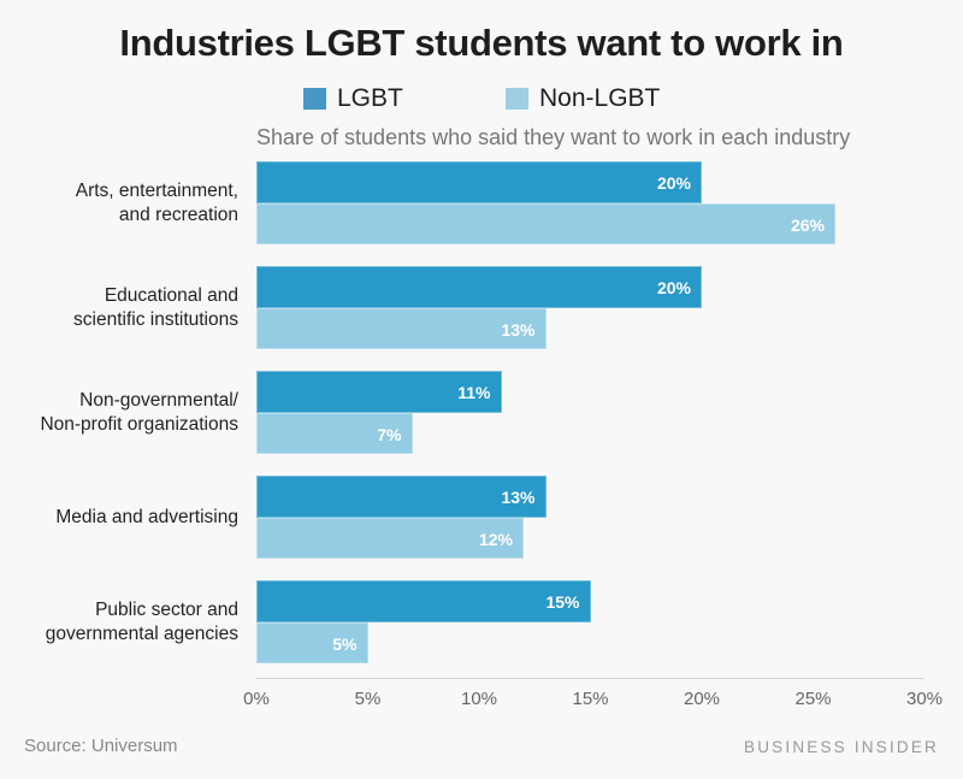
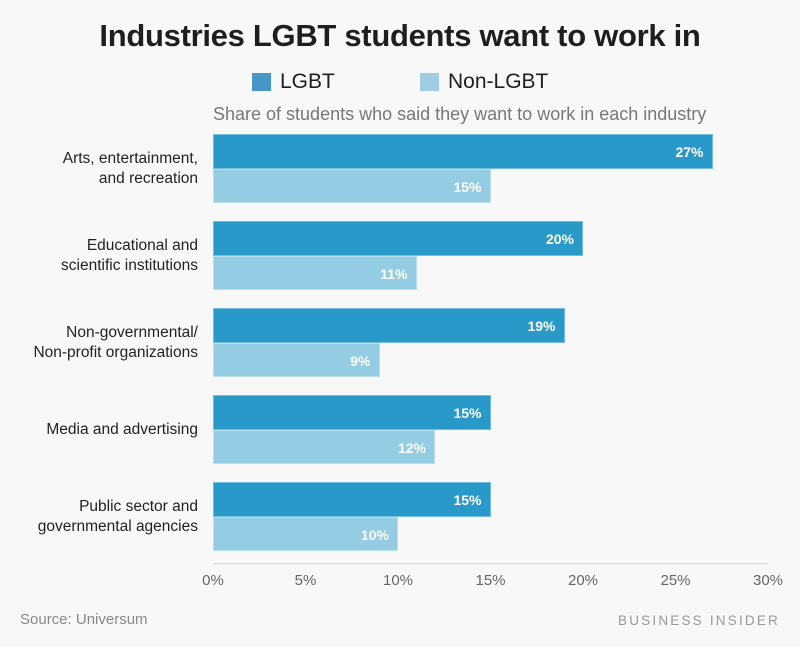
LGBT/Arts, entertainment, and recreation: 20% -> 27%
Non-LGBT/Arts, entertainment, and recreation: 26% -> 15%
Non-LGBT/Educational and scientific institutions: 13% -> 11%
LGBT/Non-governmental/ Non-profit organizations: 11% -> 19%
Non-LGBT/Non-governmental/ Non-profit organizations: 7% -> 9%
LGBT/Media and advertising: 13% -> 15%
Non-LGBT/Public sector and governmental agencies: 5% -> 10%
